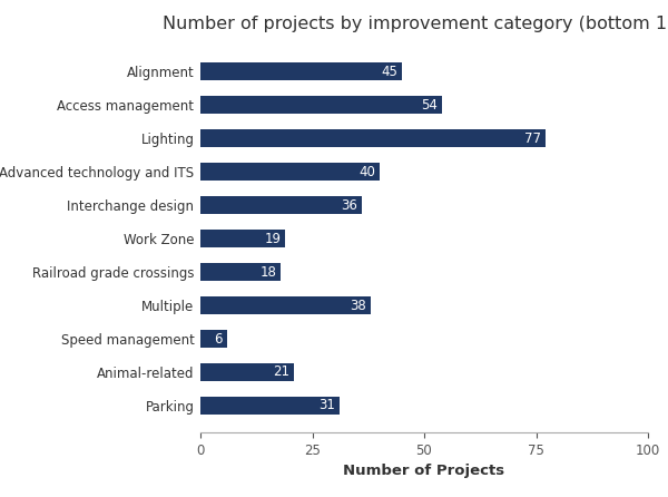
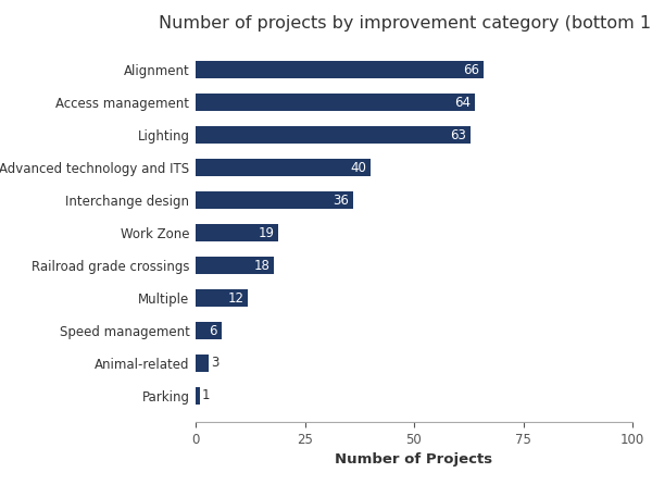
Alignment: 45 -> 66
Access management: 54 -> 64
Lighting: 77 -> 63
Multiple: 38 -> 12
Animal-related: 21 -> 3
Parking: 31 -> 1
